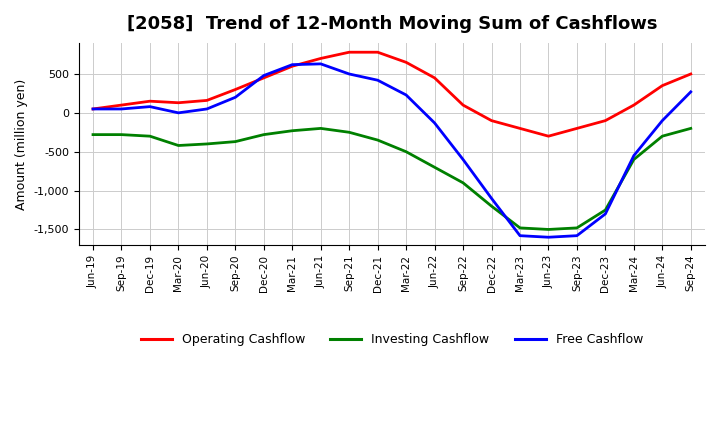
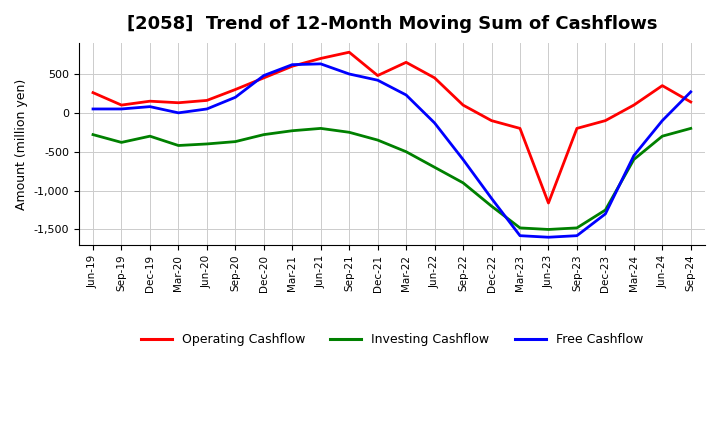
Operating Cashflow/Jun-19: 50 -> 260
Investing Cashflow/Sep-19: -280 -> -380
Operating Cashflow/Dec-21: 780 -> 480
Operating Cashflow/Jun-23: -300 -> -1,160
Operating Cashflow/Sep-24: 500 -> 140
